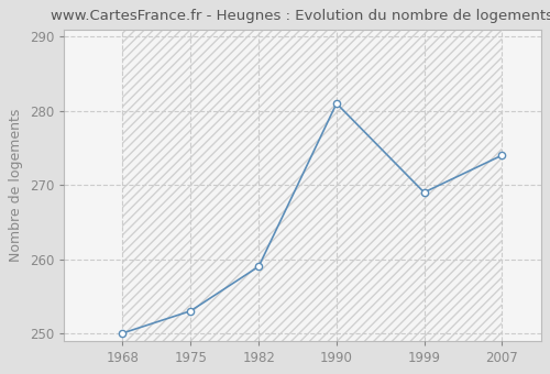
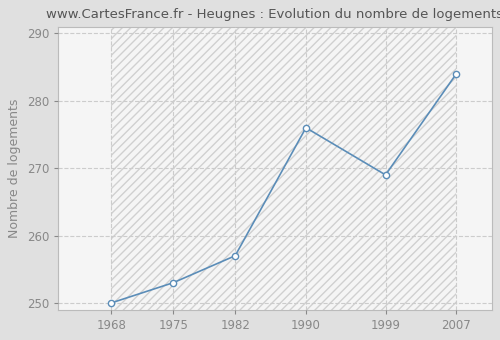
1982: 259 -> 257
1990: 281 -> 276
2007: 274 -> 284
